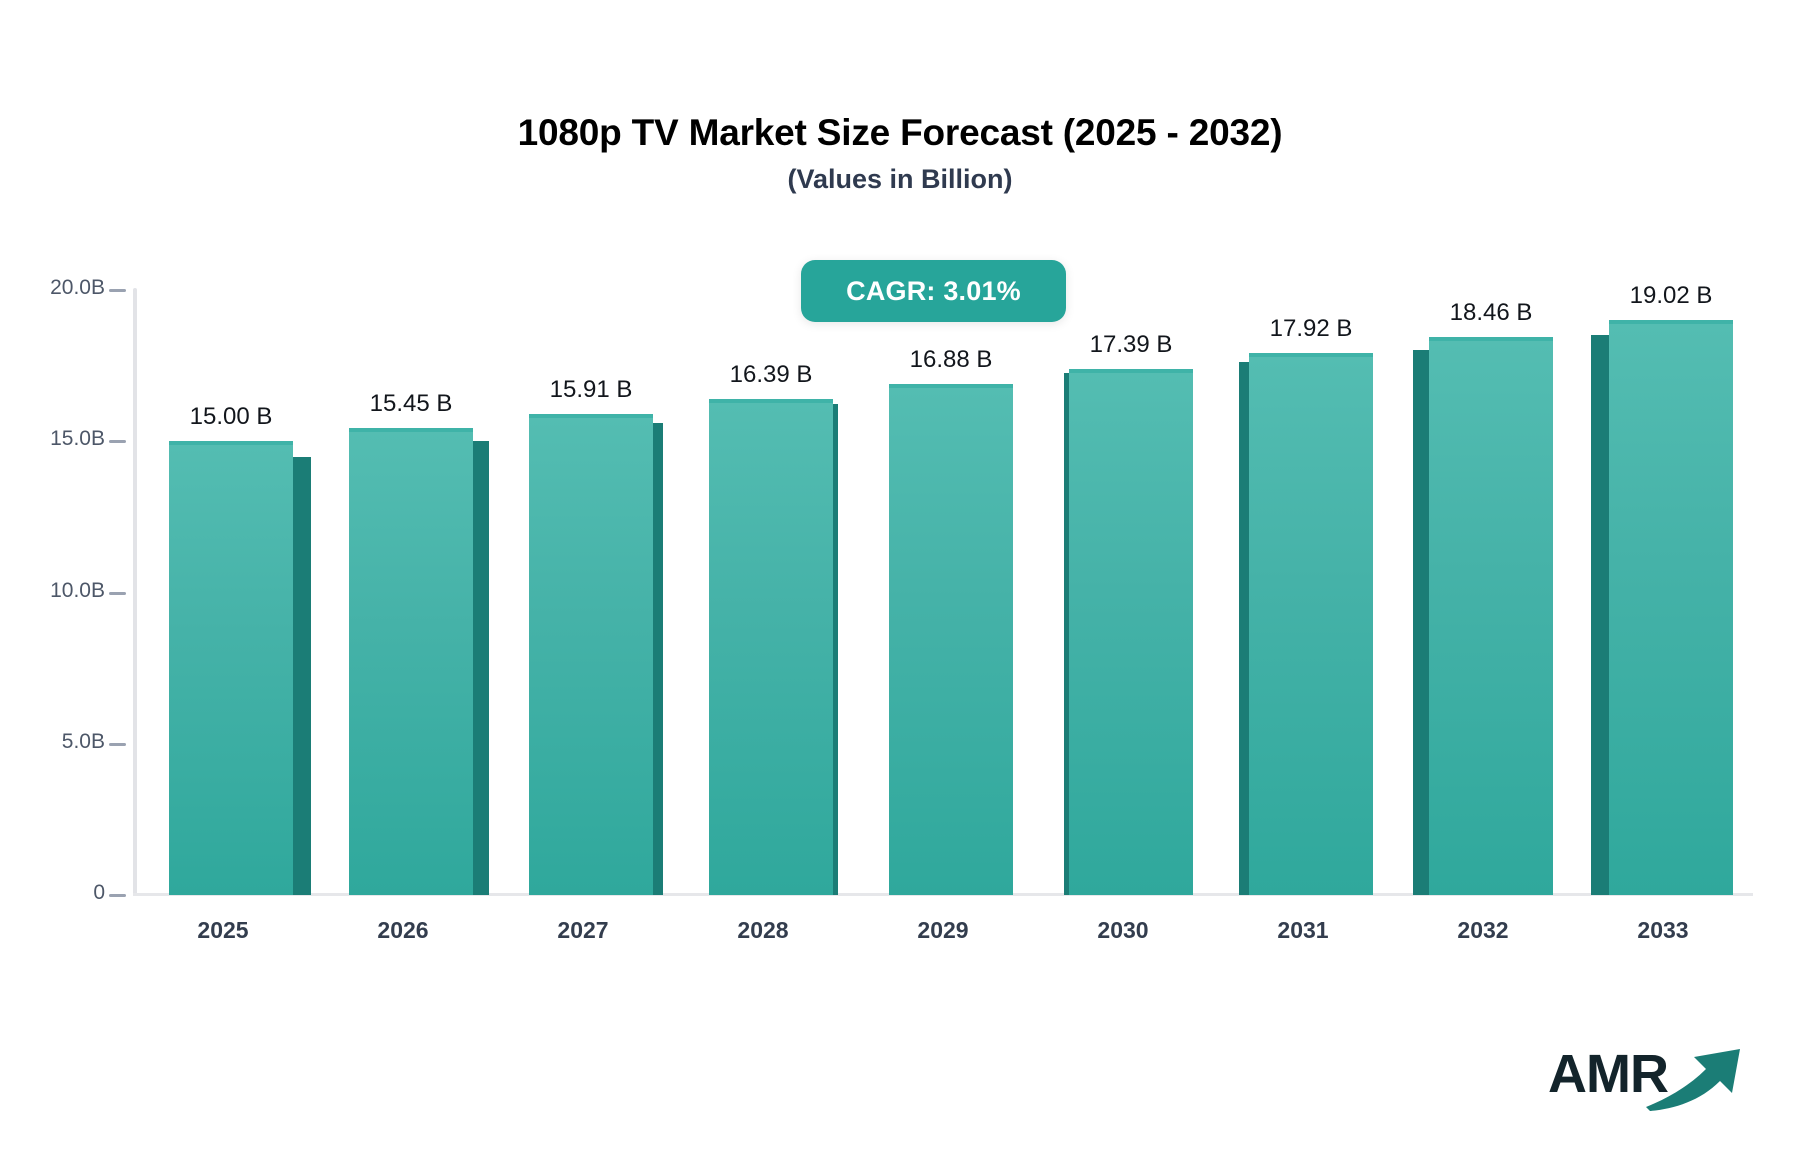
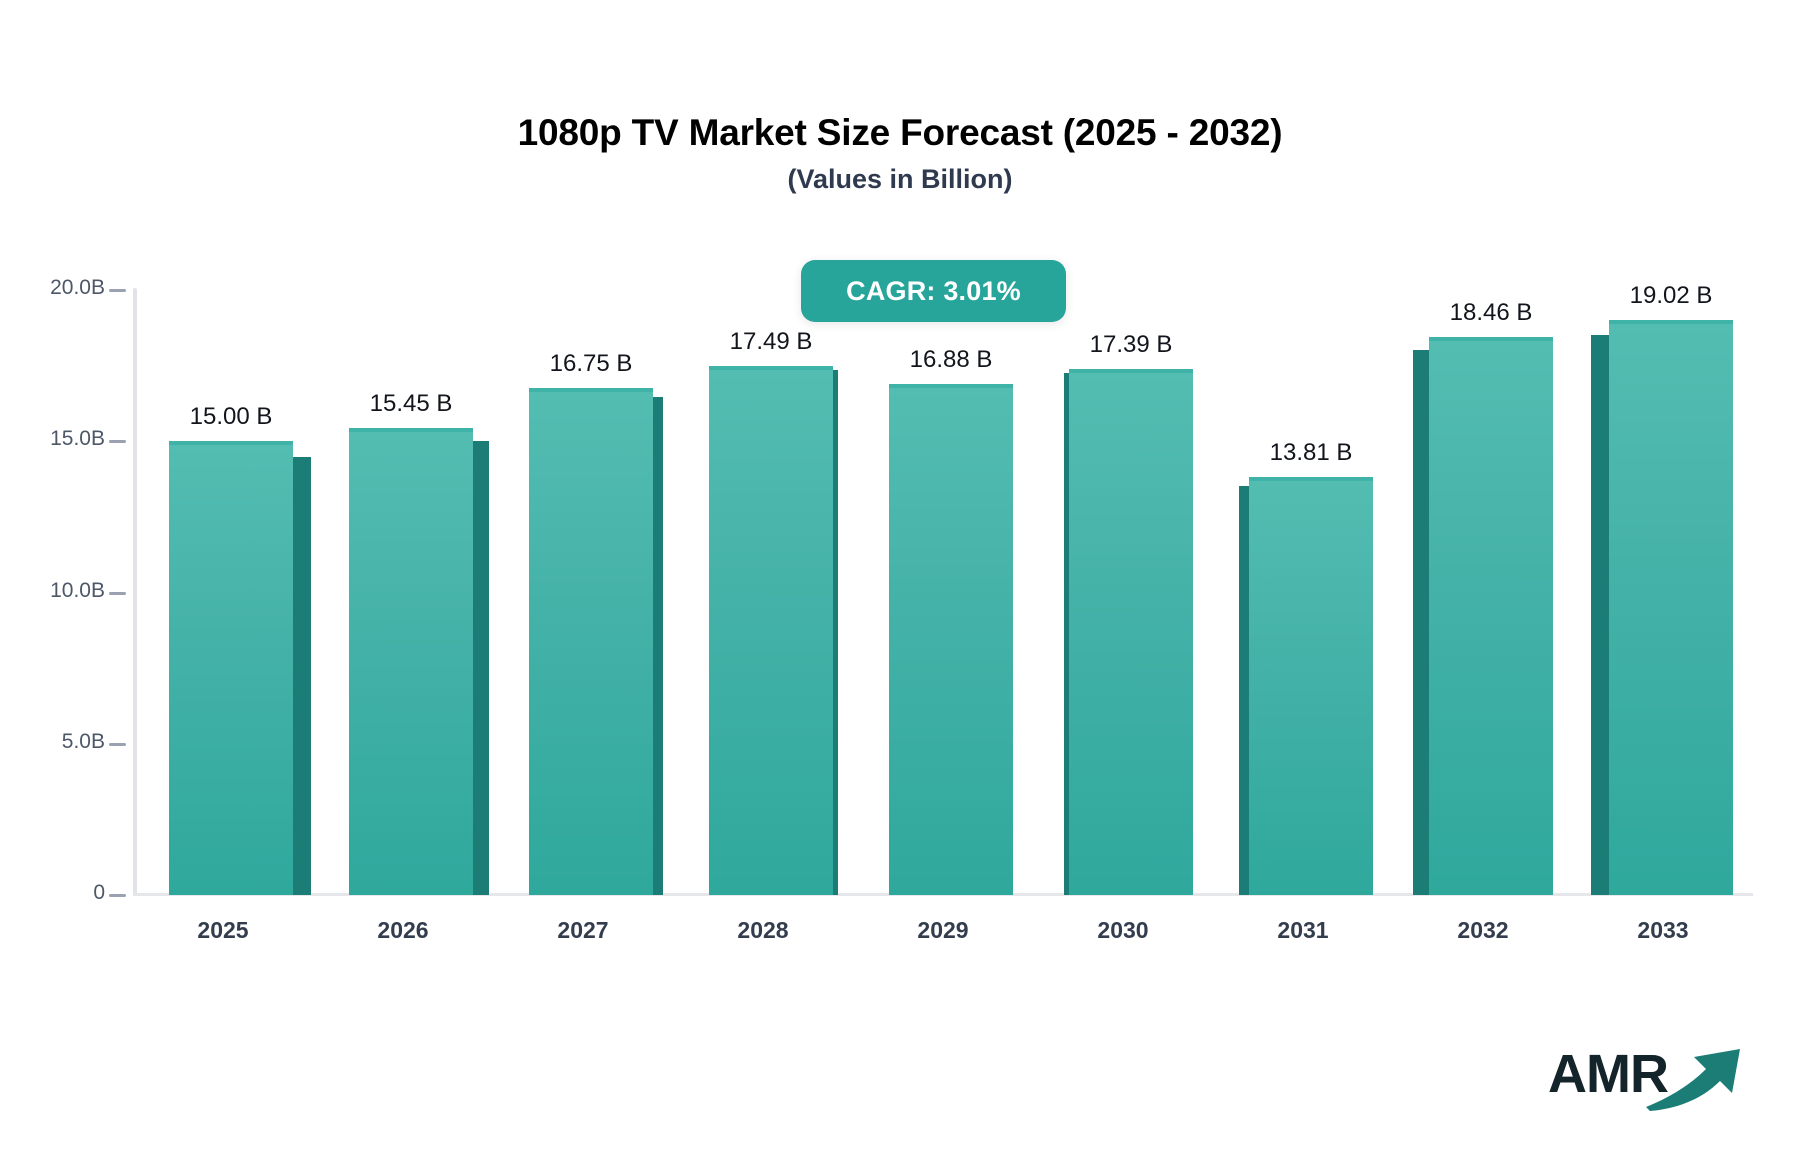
2027: 15.91 -> 16.75
2028: 16.39 -> 17.49
2031: 17.92 -> 13.81
